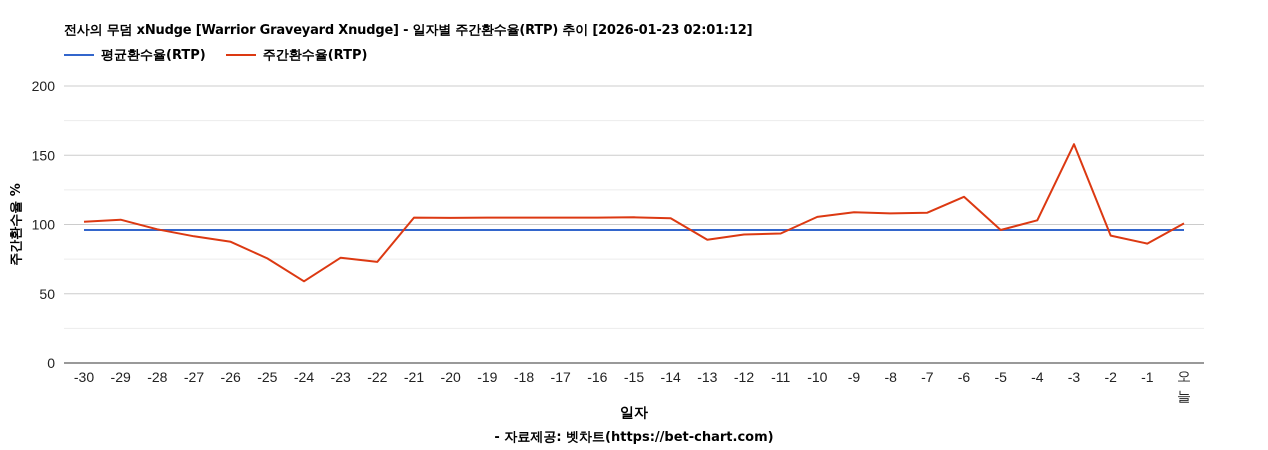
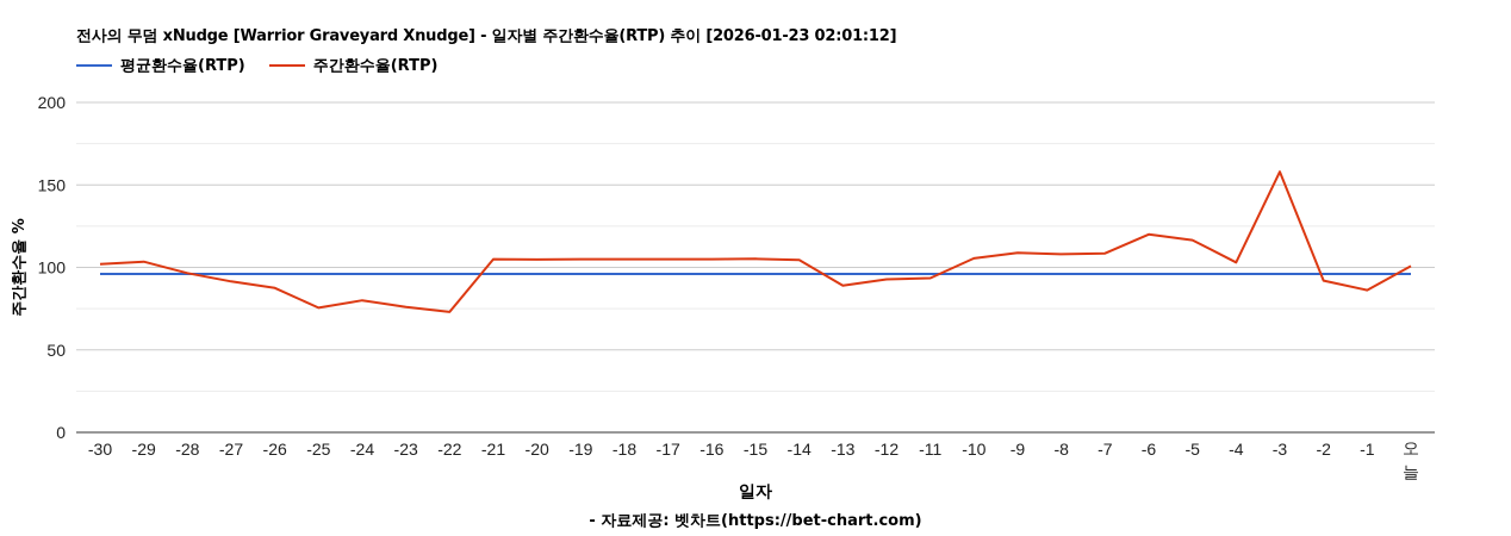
주간환수율(RTP)/-24: 59 -> 80
주간환수율(RTP)/-5: 96 -> 116
